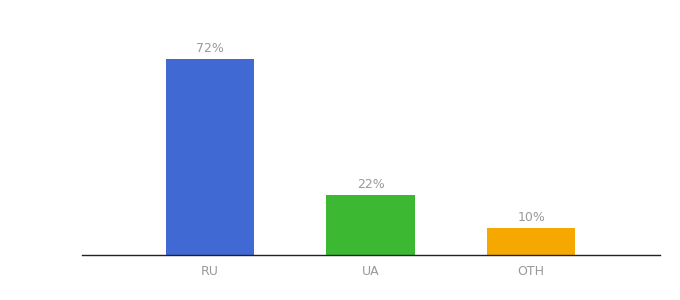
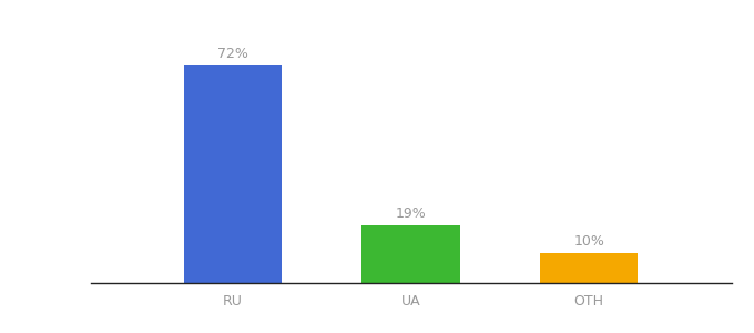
UA: 22% -> 19%
